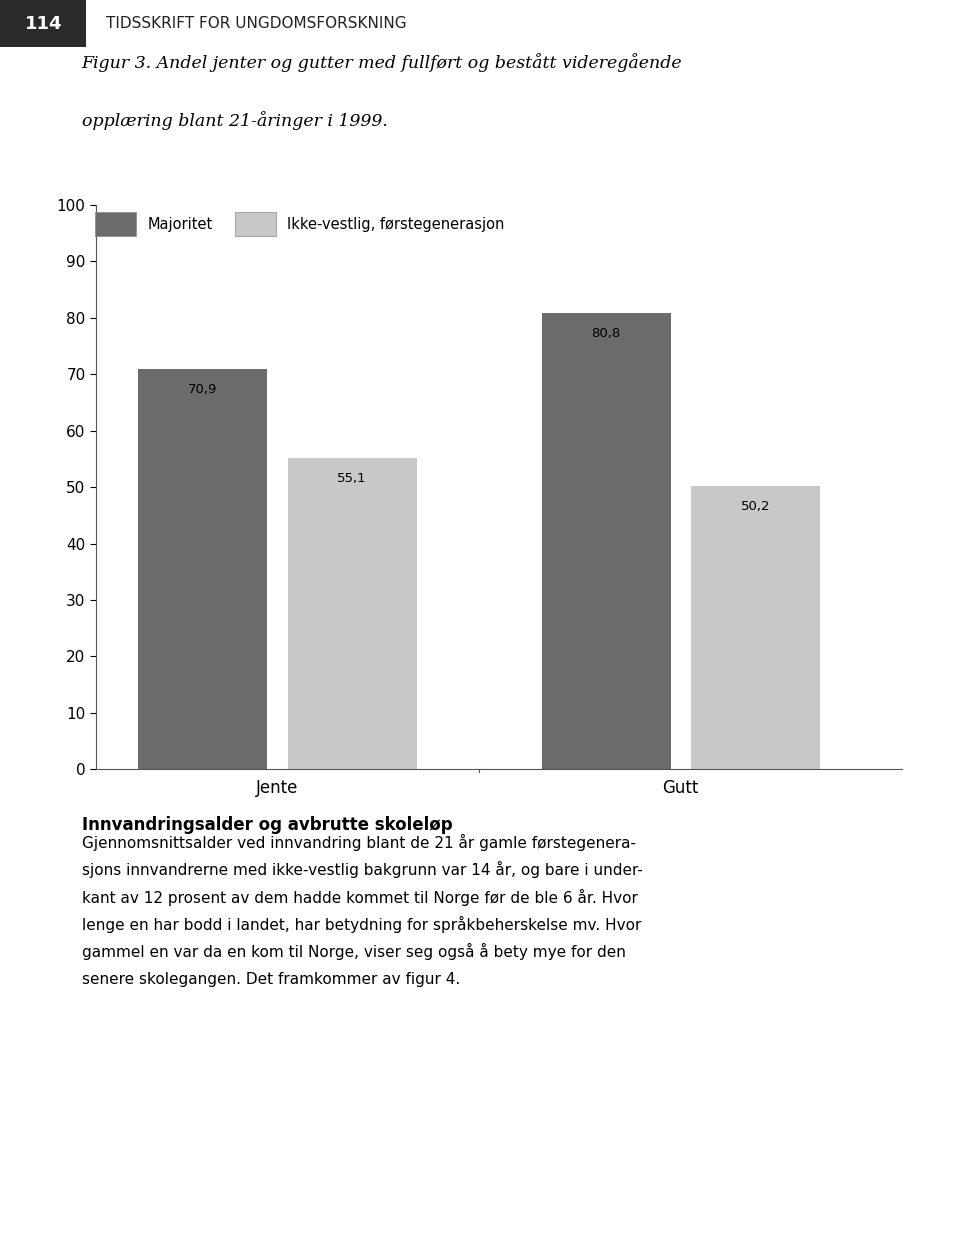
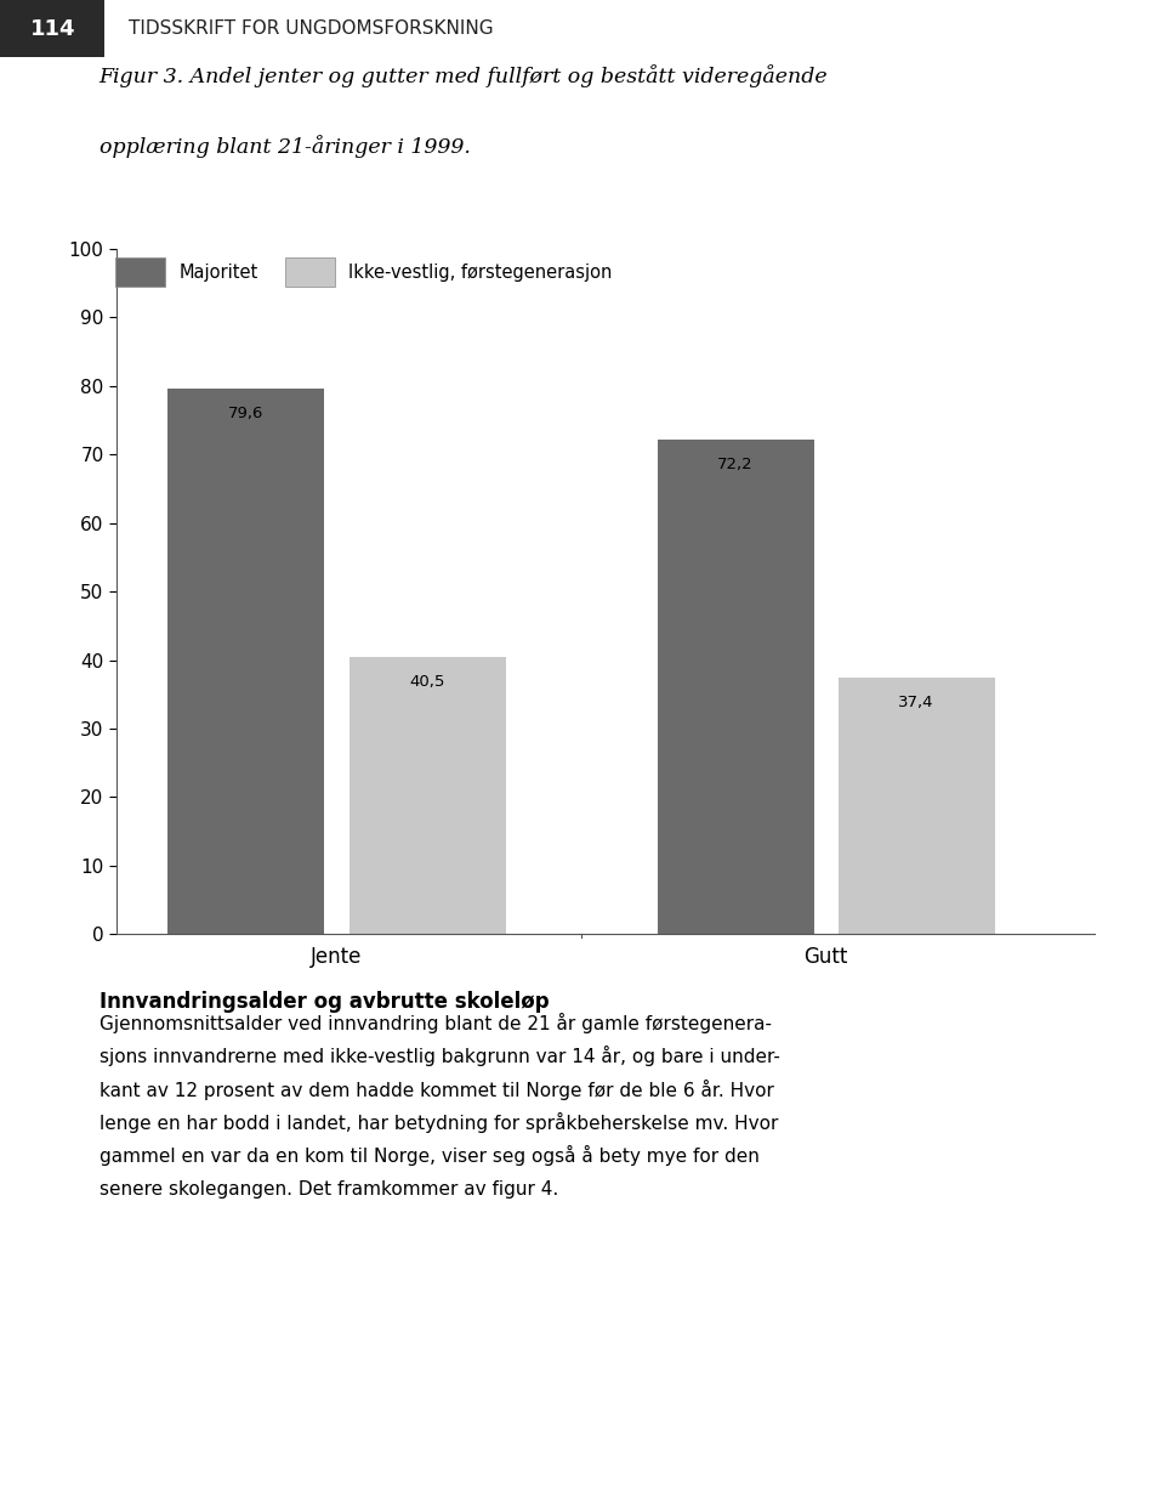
Majoritet/Jente: 70,9 -> 79,6
Ikke-vestlig, førstegenerasjon/Jente: 55,1 -> 40,5
Majoritet/Gutt: 80,8 -> 72,2
Ikke-vestlig, førstegenerasjon/Gutt: 50,2 -> 37,4
